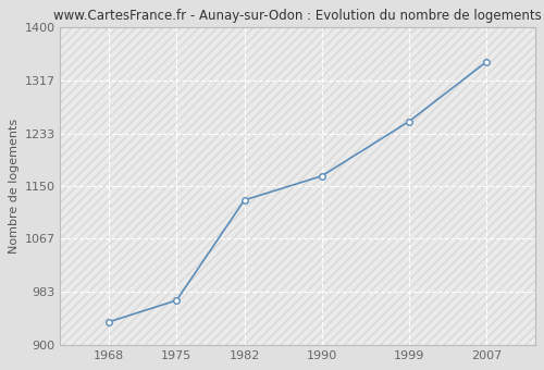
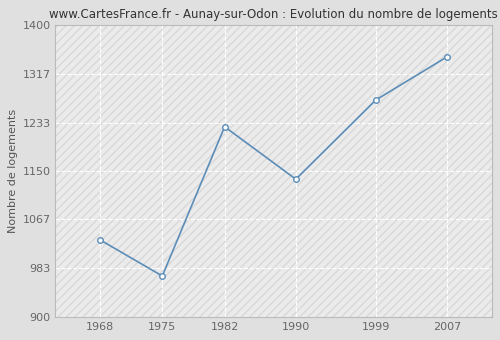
1968: 936 -> 1032
1982: 1128 -> 1226
1990: 1166 -> 1136
1999: 1252 -> 1272
